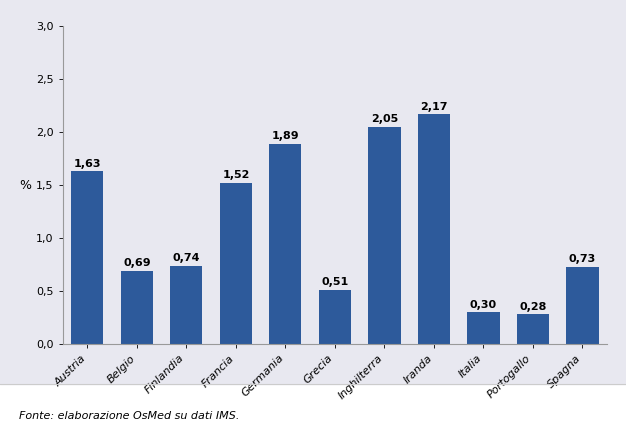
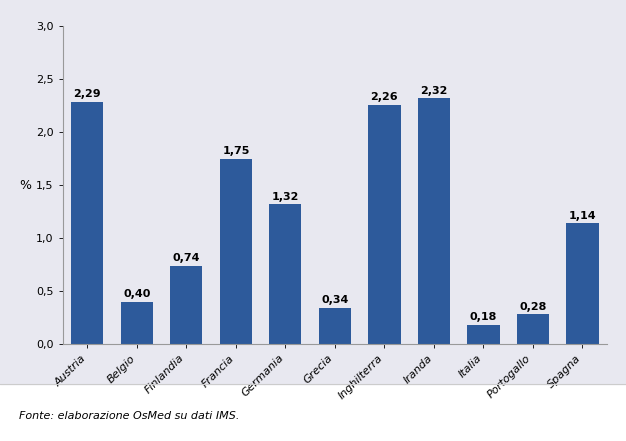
Austria: 1,63 -> 2,29
Belgio: 0,69 -> 0,40
Francia: 1,52 -> 1,75
Germania: 1,89 -> 1,32
Grecia: 0,51 -> 0,34
Inghilterra: 2,05 -> 2,26
Iranda: 2,17 -> 2,32
Italia: 0,30 -> 0,18
Spagna: 0,73 -> 1,14
